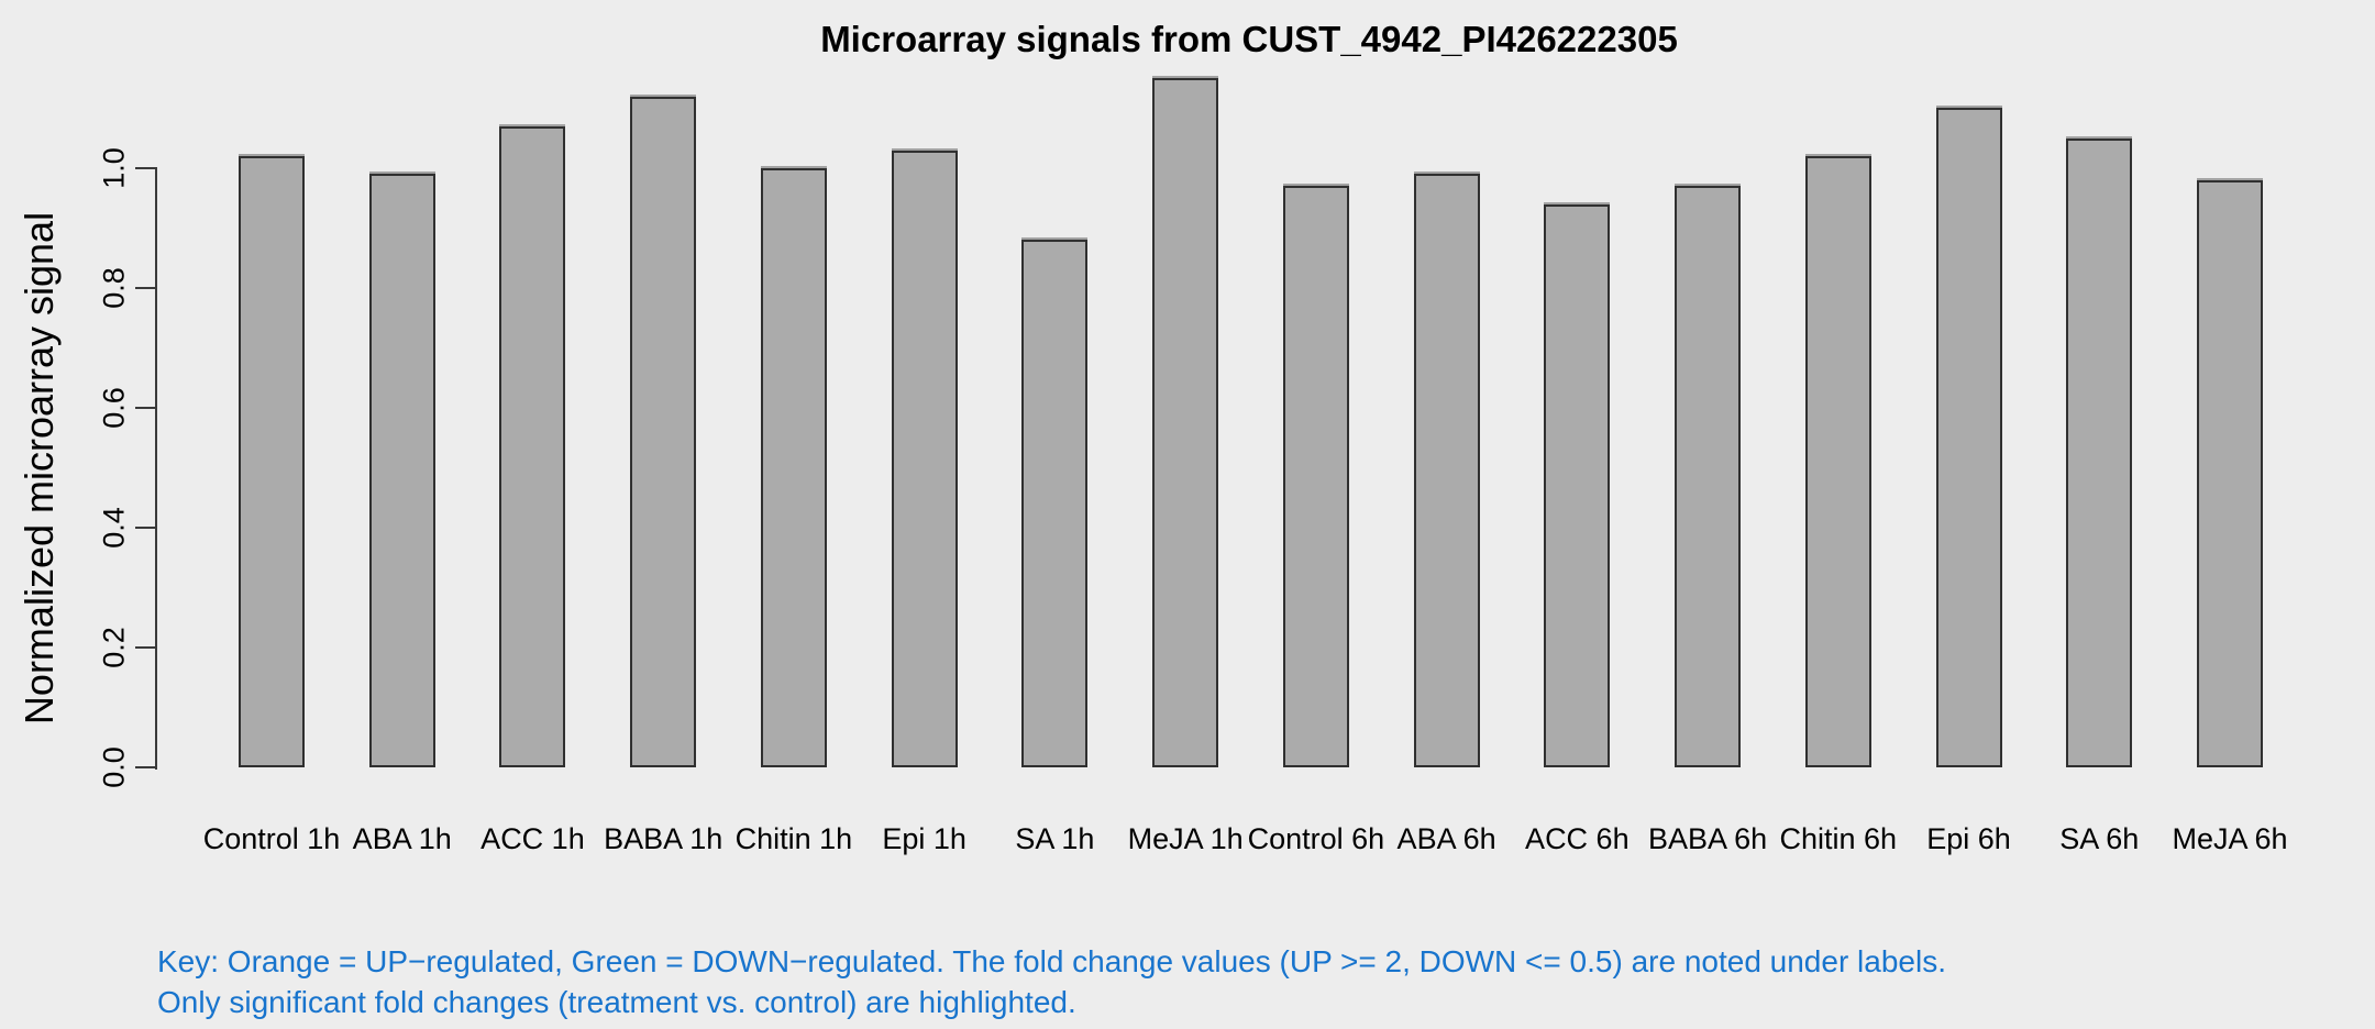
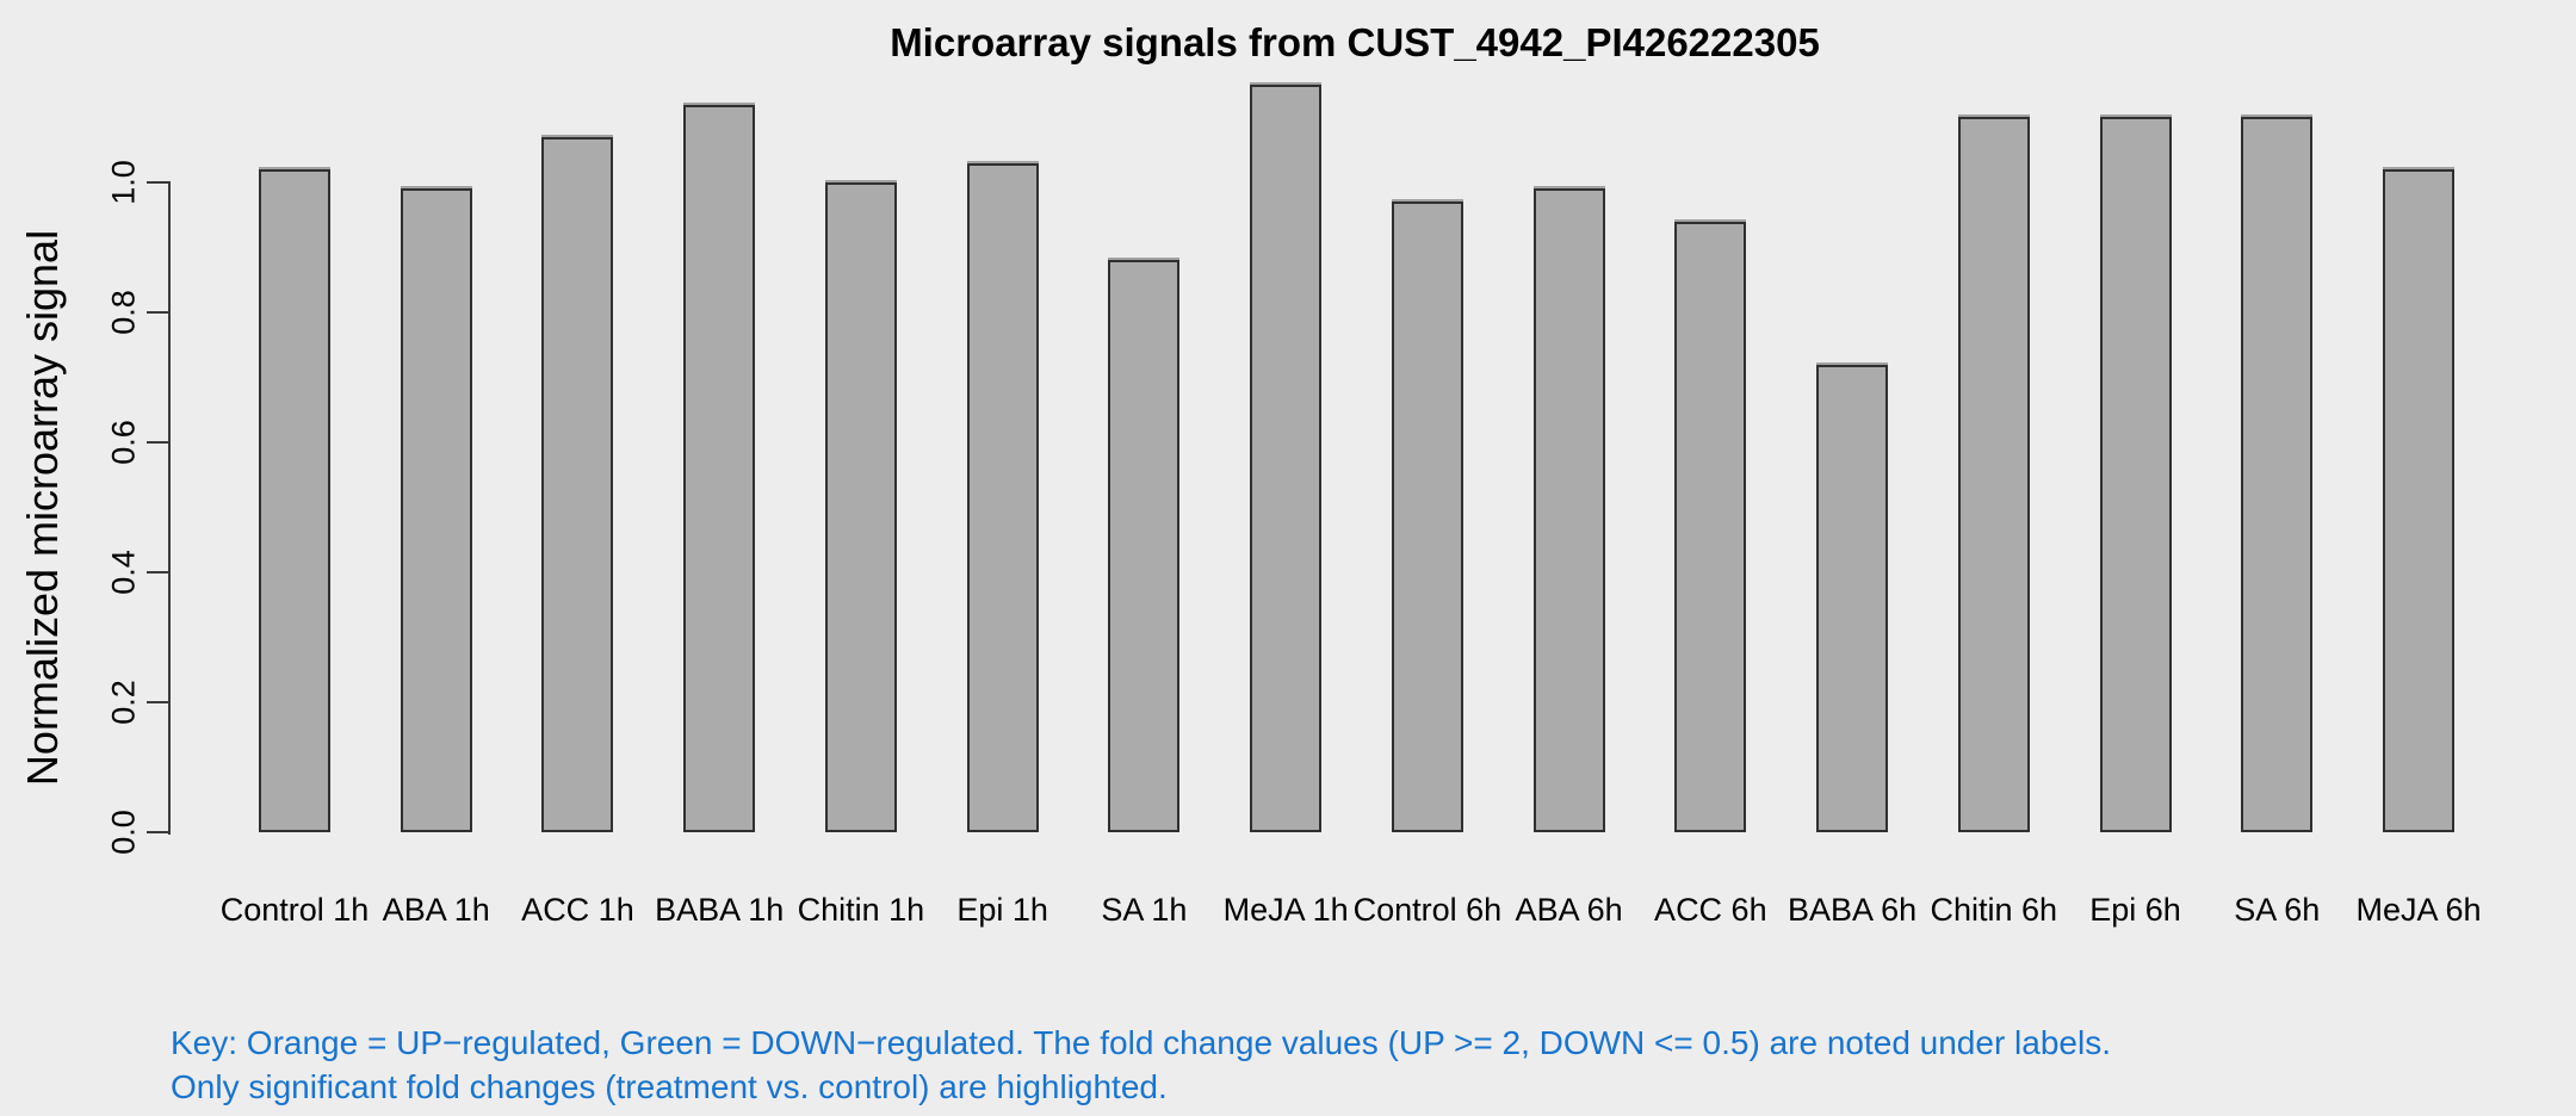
BABA 6h: 0.97 -> 0.72
Chitin 6h: 1.02 -> 1.10
SA 6h: 1.05 -> 1.10
MeJA 6h: 0.98 -> 1.02
